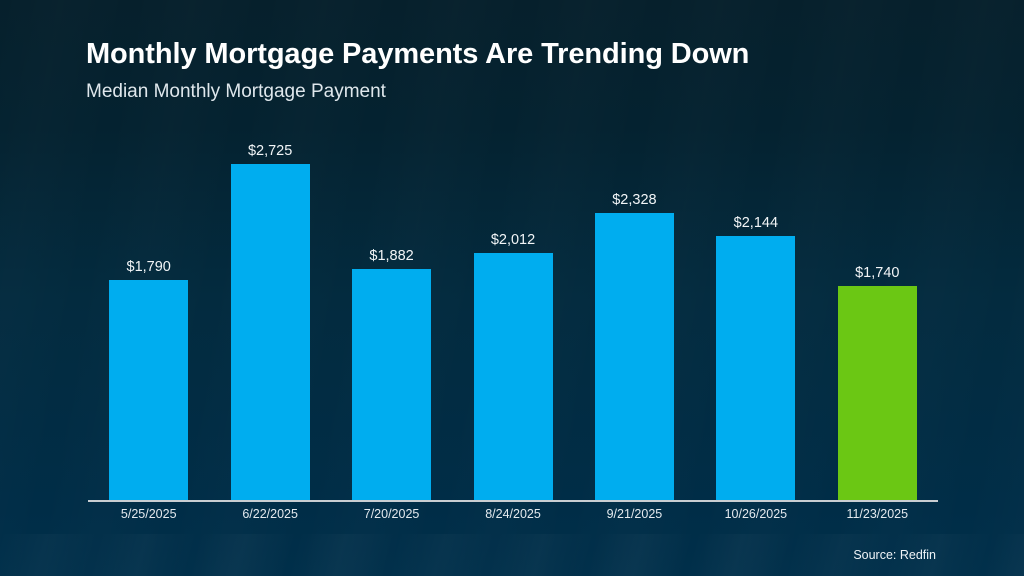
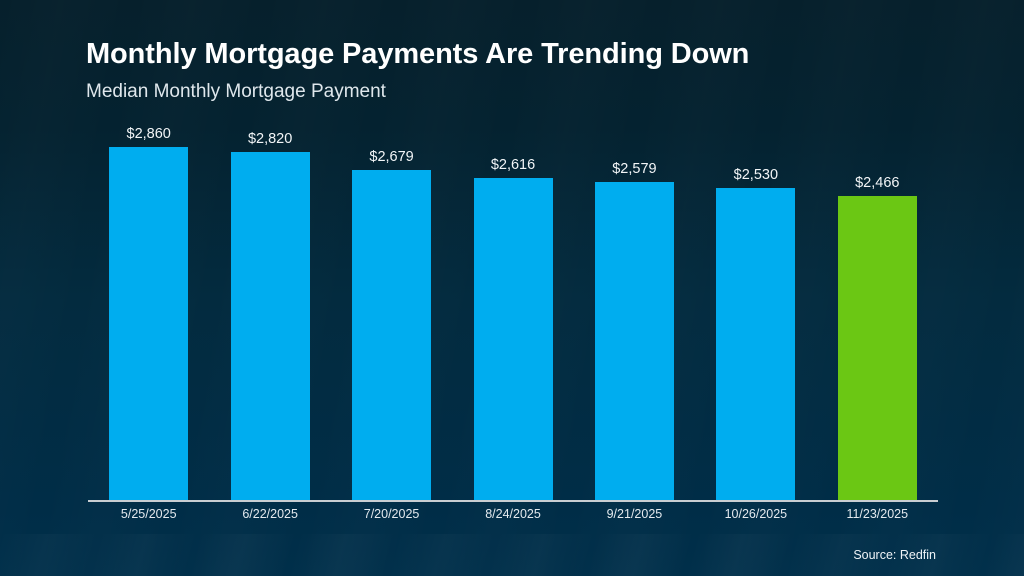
5/25/2025: $1,790 -> $2,860
6/22/2025: $2,725 -> $2,820
7/20/2025: $1,882 -> $2,679
8/24/2025: $2,012 -> $2,616
9/21/2025: $2,328 -> $2,579
10/26/2025: $2,144 -> $2,530
11/23/2025: $1,740 -> $2,466
